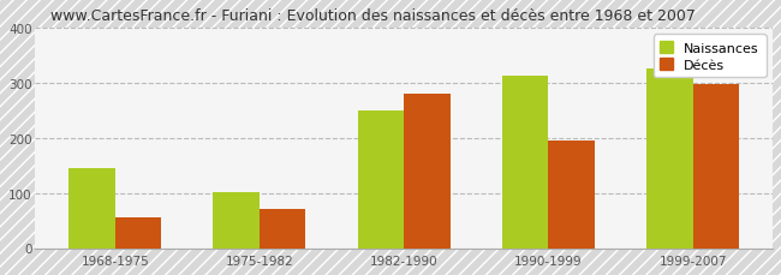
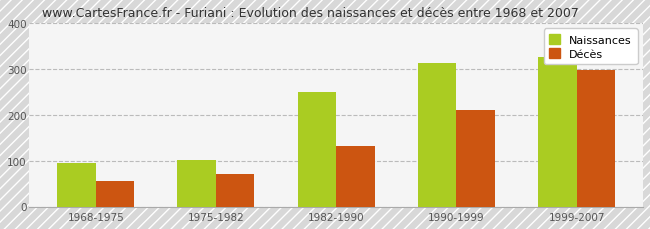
Naissances/1968-1975: 145 -> 95
Décès/1982-1990: 280 -> 132
Décès/1990-1999: 195 -> 210
